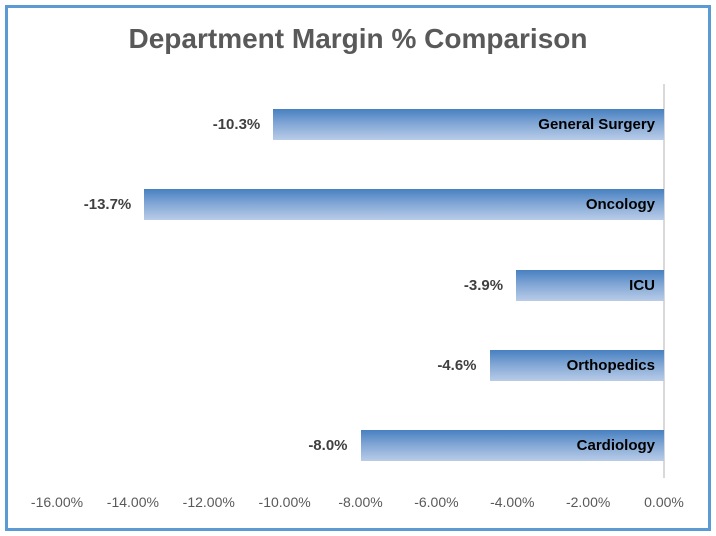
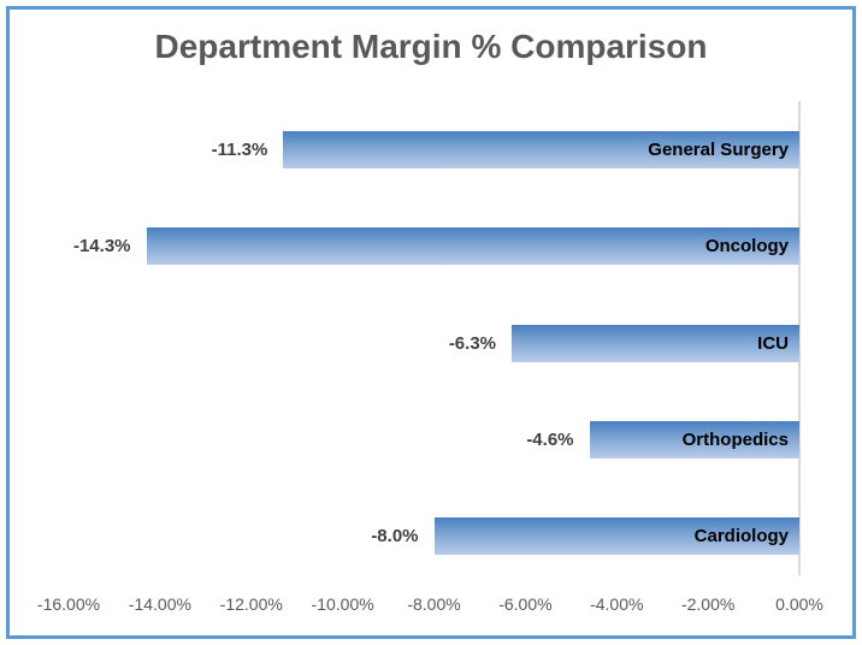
General Surgery: -10.3% -> -11.3%
Oncology: -13.7% -> -14.3%
ICU: -3.9% -> -6.3%
